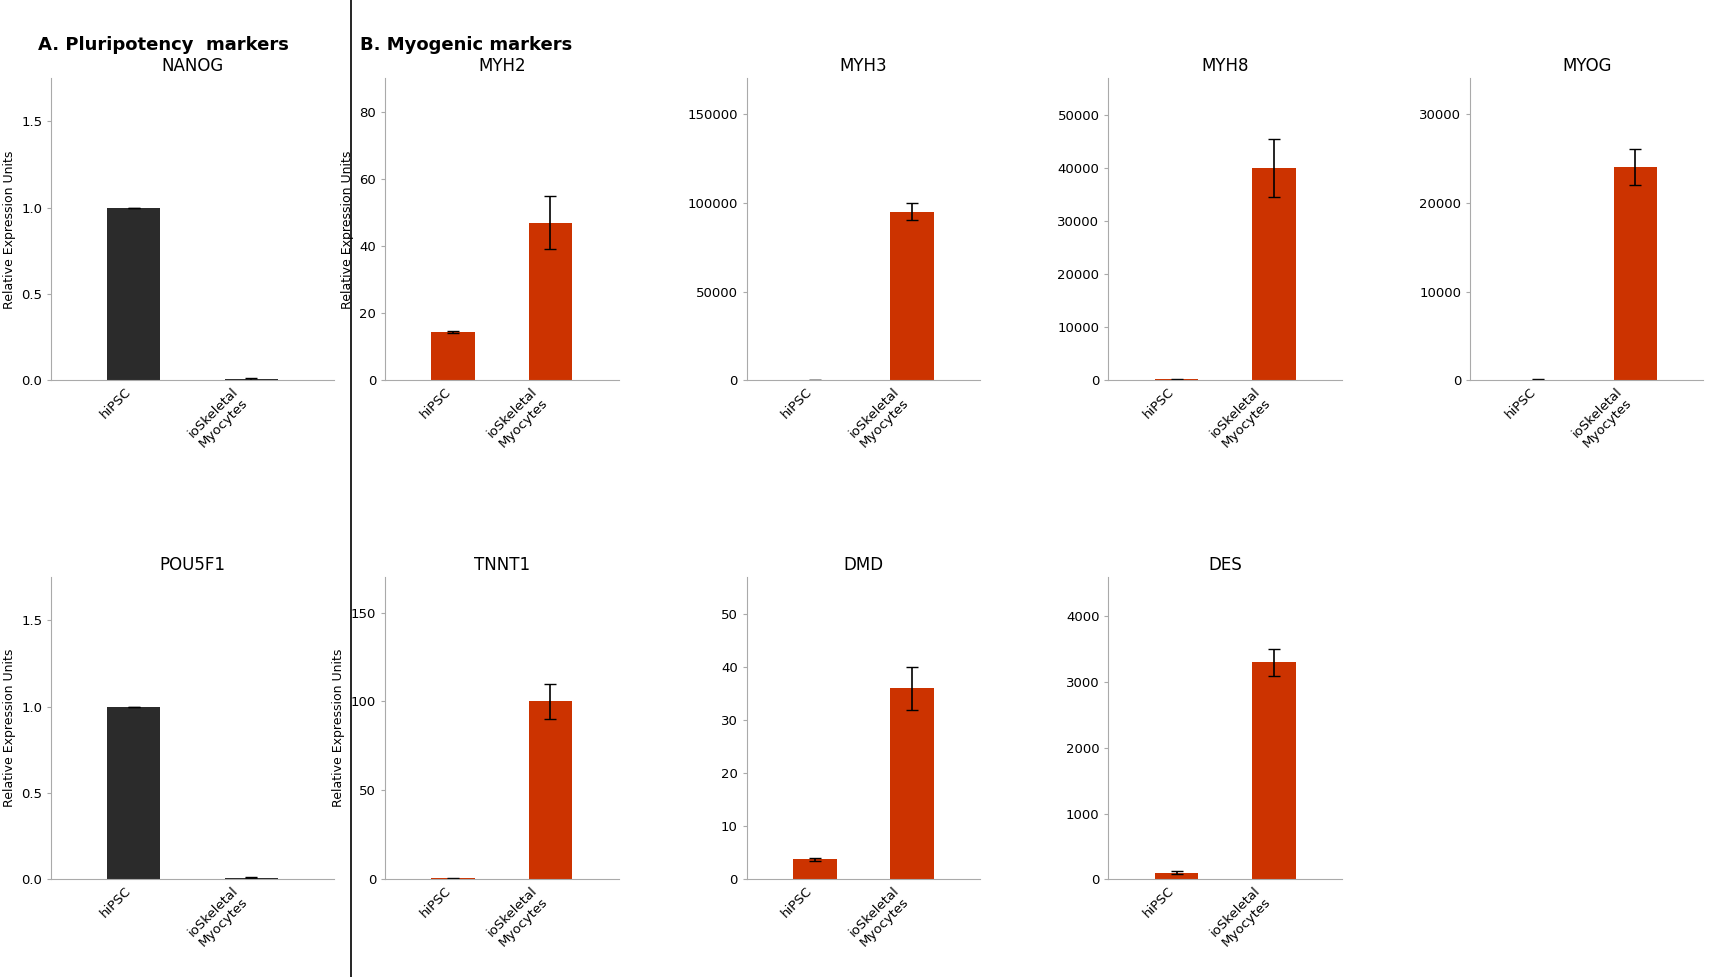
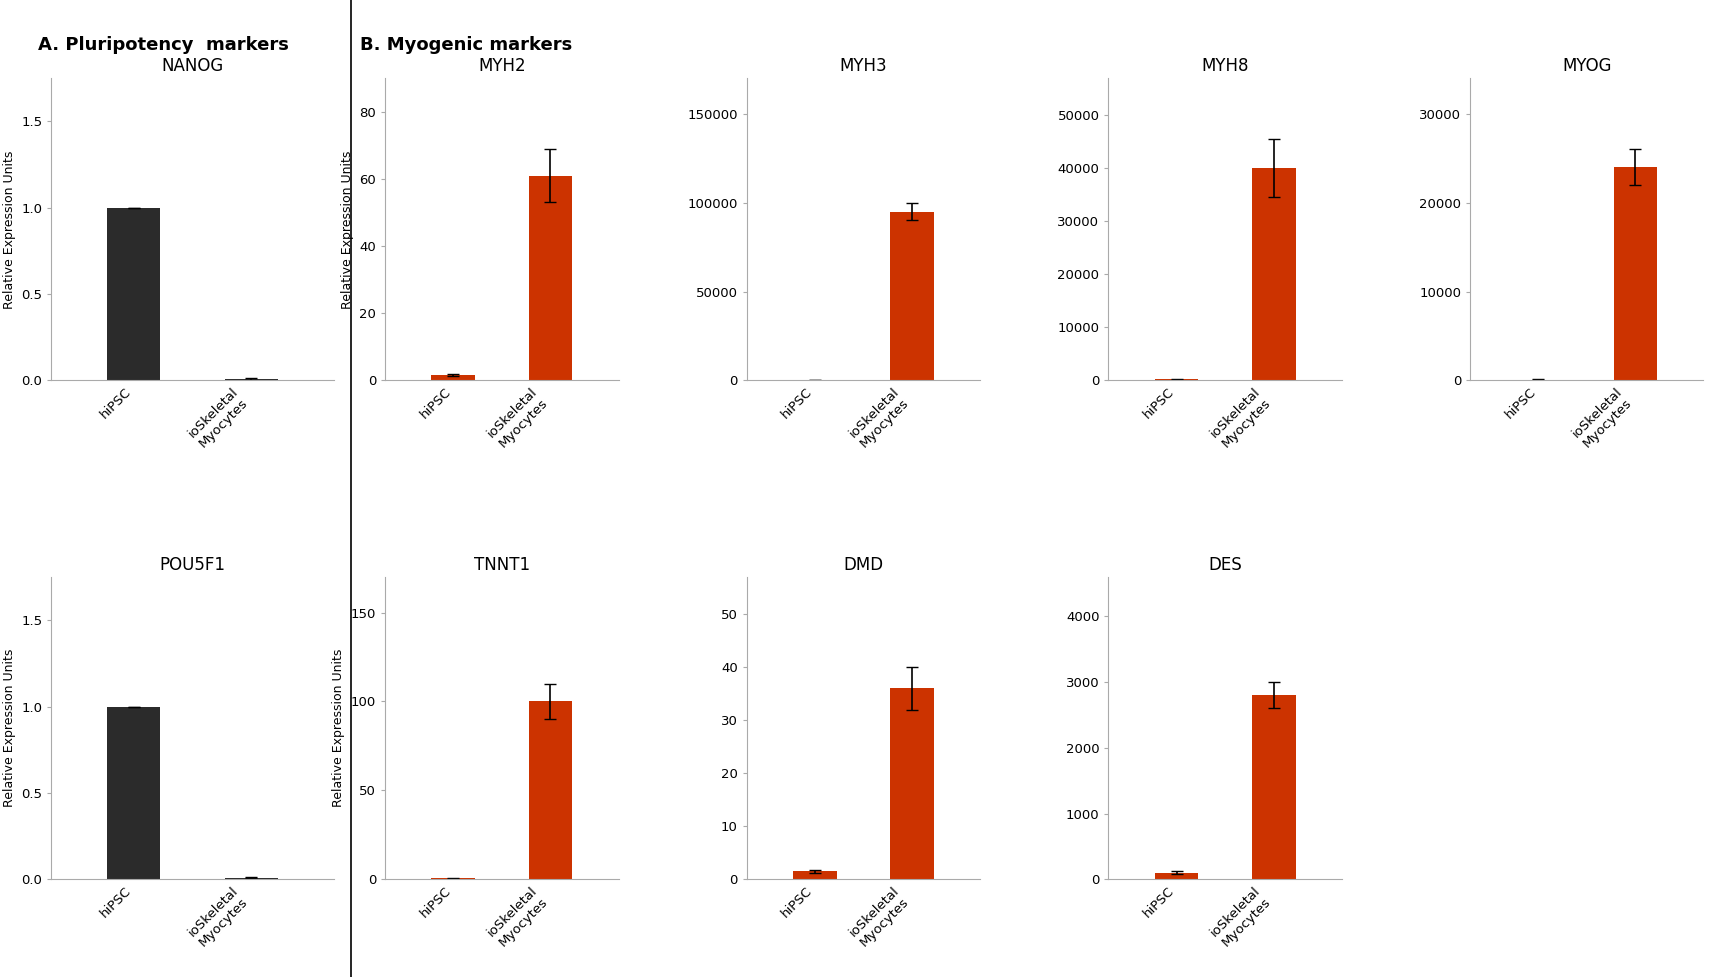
MYH2/hiPSC: 14.5 -> 1.5
MYH2/ioSkeletal Myocytes: 47.0 -> 61.0
DMD/hiPSC: 3.8 -> 1.5
DES/ioSkeletal Myocytes: 3300 -> 2800
